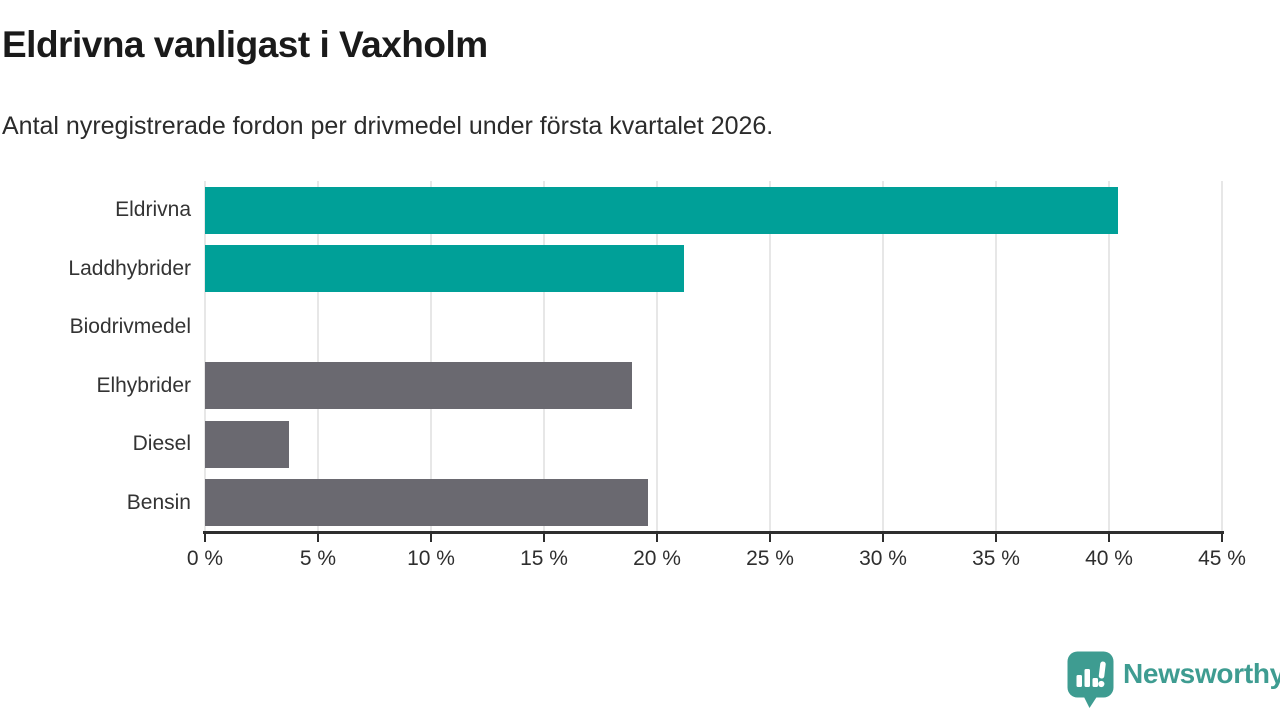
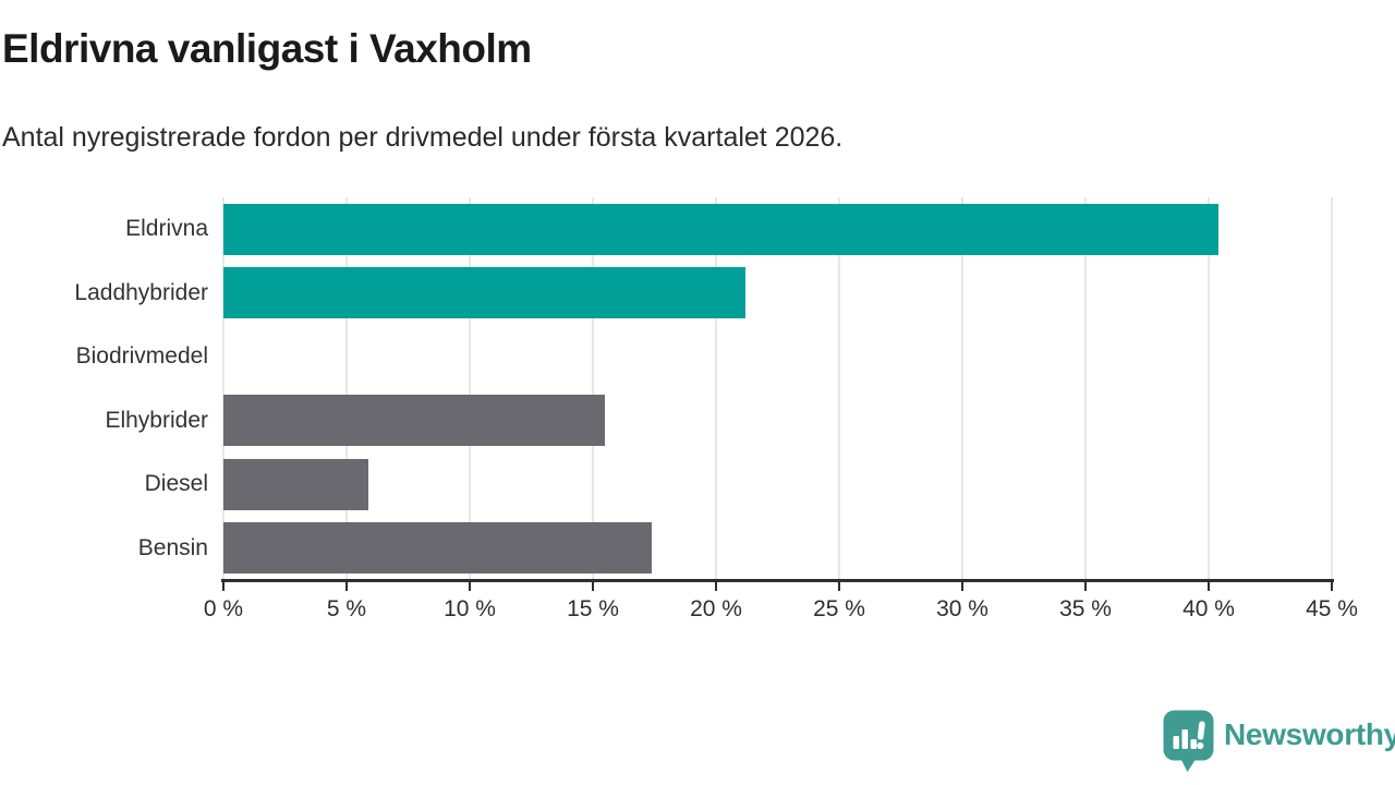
Elhybrider: 18.9% -> 15.5%
Diesel: 3.7% -> 5.9%
Bensin: 19.6% -> 17.4%
